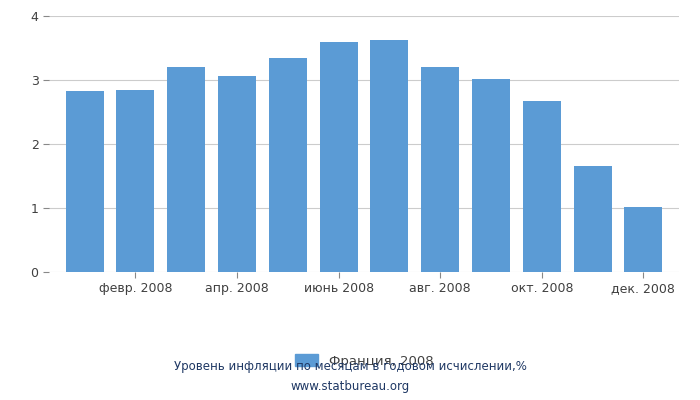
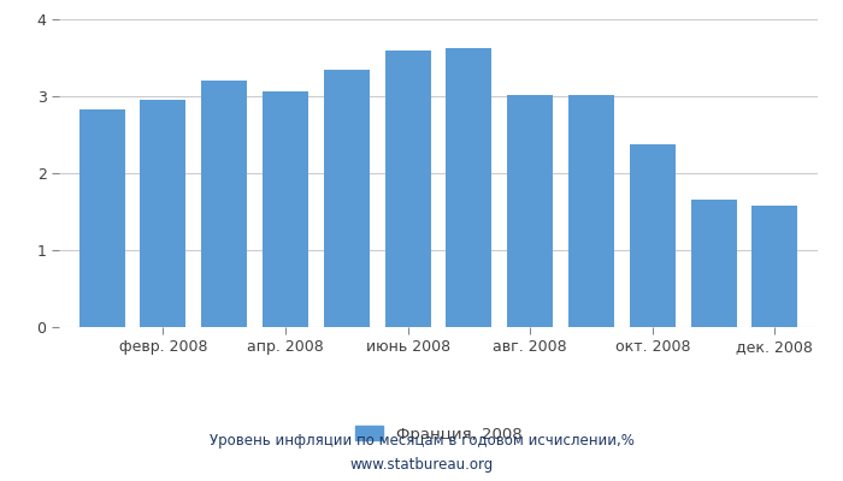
февр. 2008: 2.84 -> 2.96
авг. 2008: 3.20 -> 3.02
окт. 2008: 2.67 -> 2.38
дек. 2008: 1.02 -> 1.58
